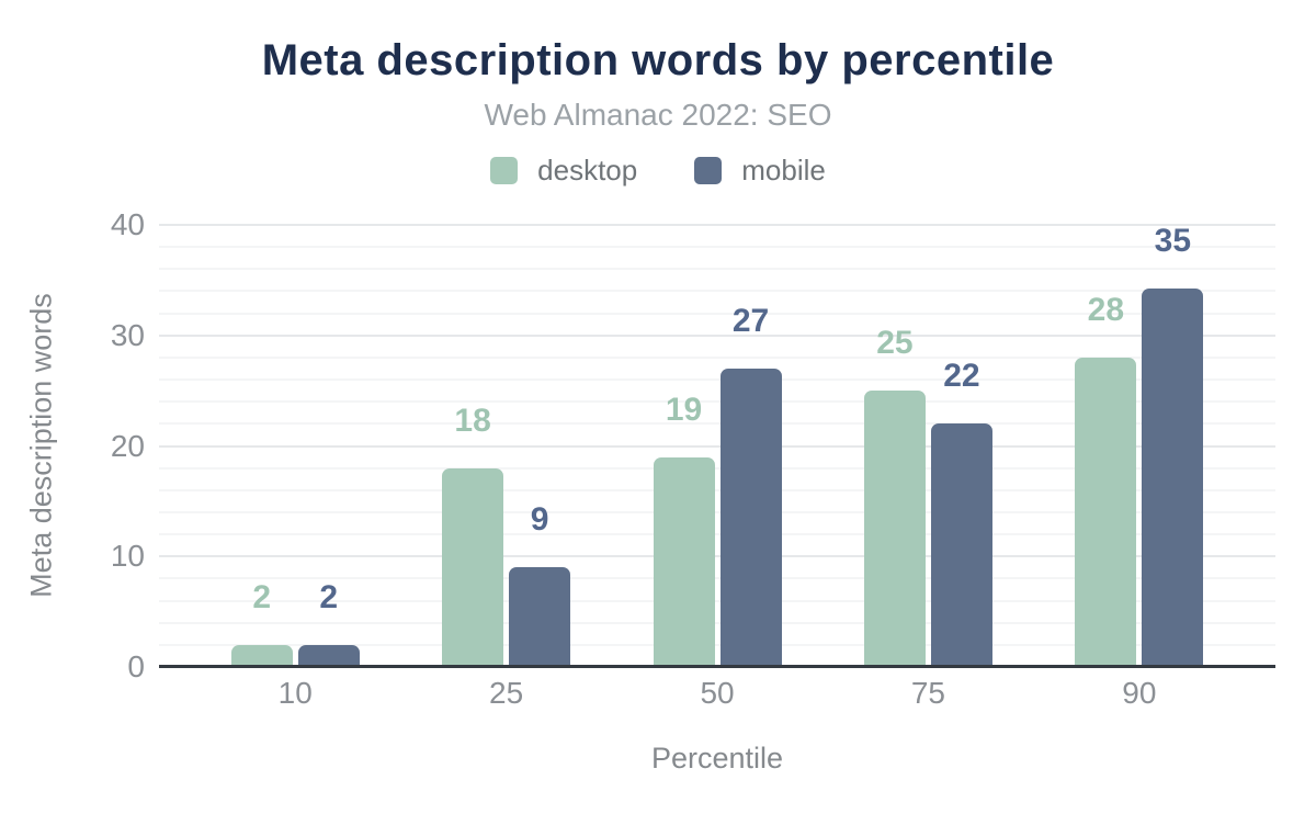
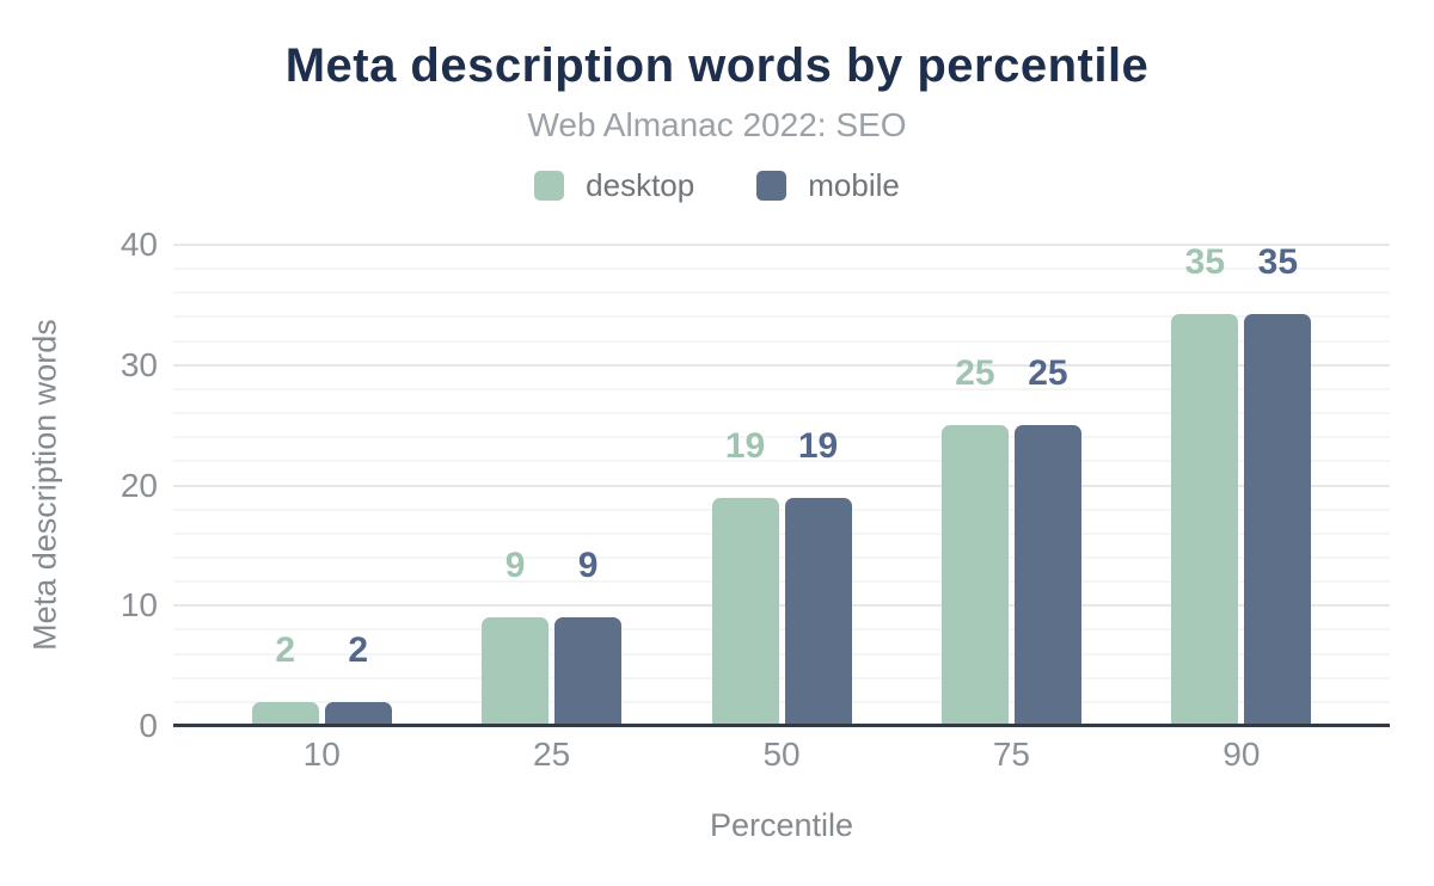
desktop/25: 18 -> 9
mobile/50: 27 -> 19
mobile/75: 22 -> 25
desktop/90: 28 -> 35
